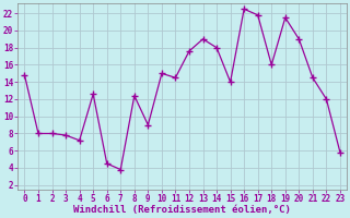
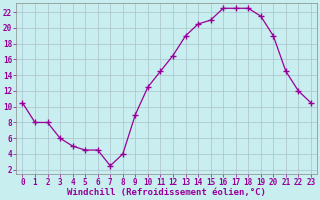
0: 14.8 -> 10.5
3: 7.8 -> 6.0
4: 7.2 -> 5.0
5: 12.6 -> 4.5
7: 3.8 -> 2.5
8: 12.4 -> 4.0
10: 15.0 -> 12.5
12: 17.6 -> 16.5
14: 18.0 -> 20.5
15: 14.0 -> 21.0
17: 21.8 -> 22.5
18: 16.0 -> 22.5
23: 5.8 -> 10.5
